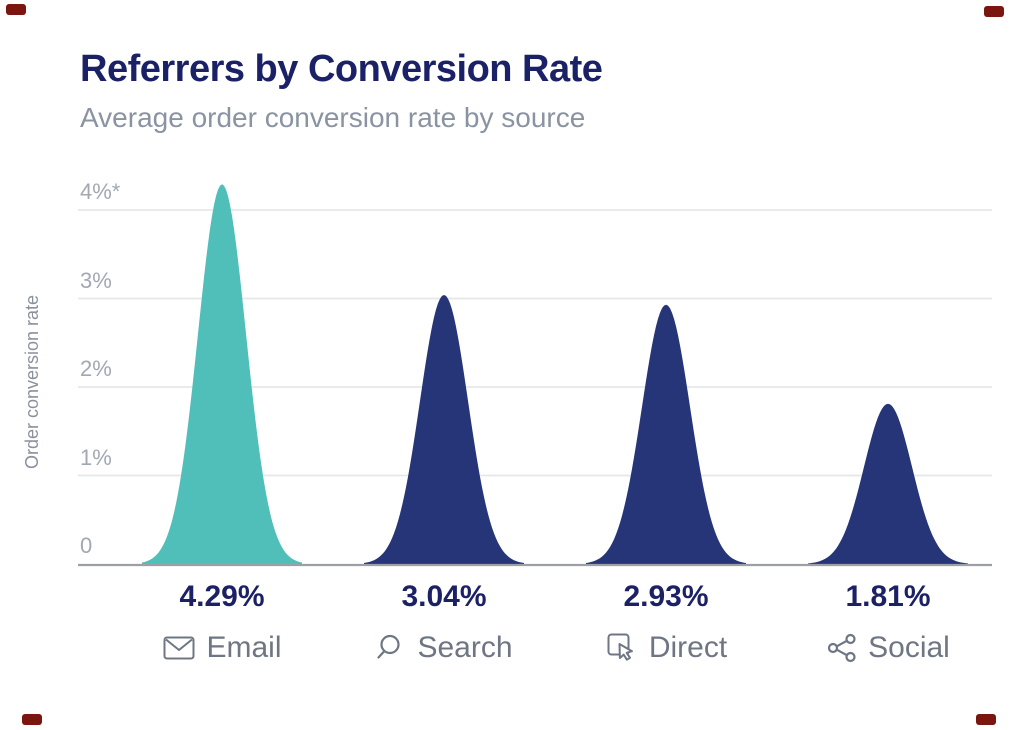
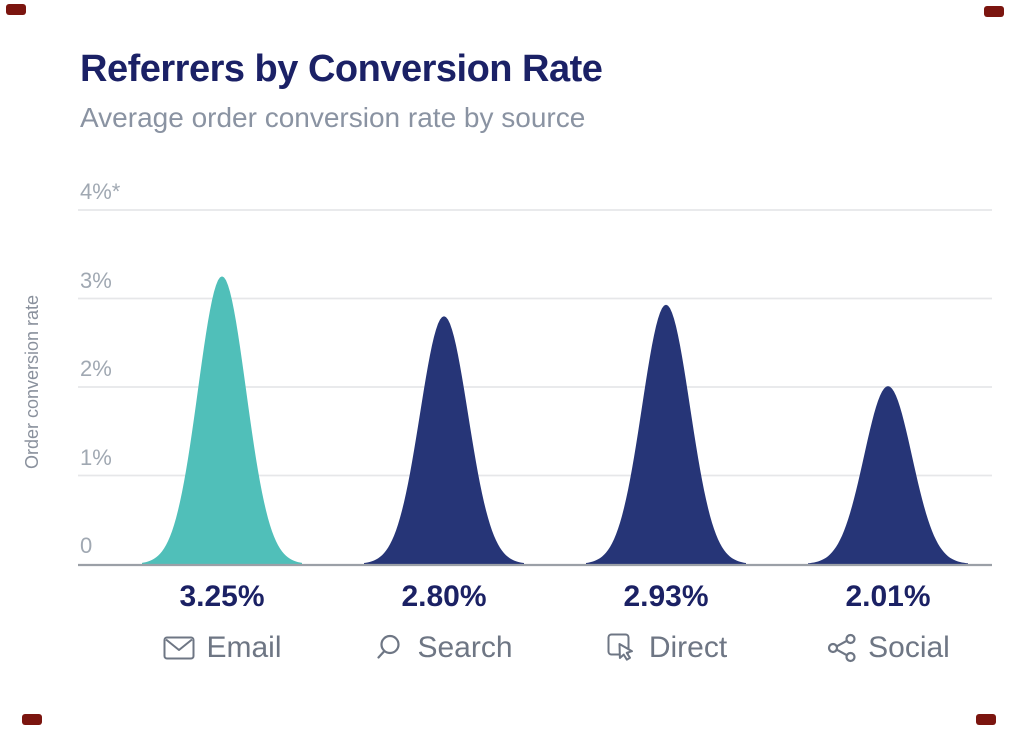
Email: 4.29% -> 3.25%
Search: 3.04% -> 2.80%
Social: 1.81% -> 2.01%
